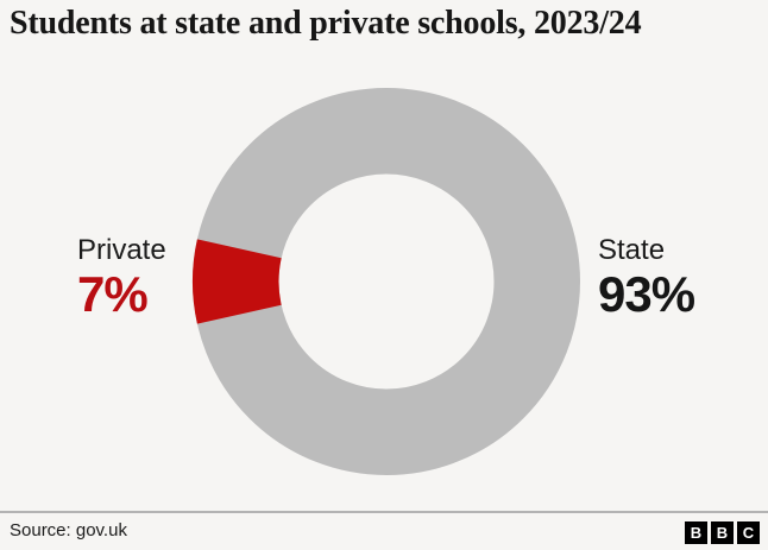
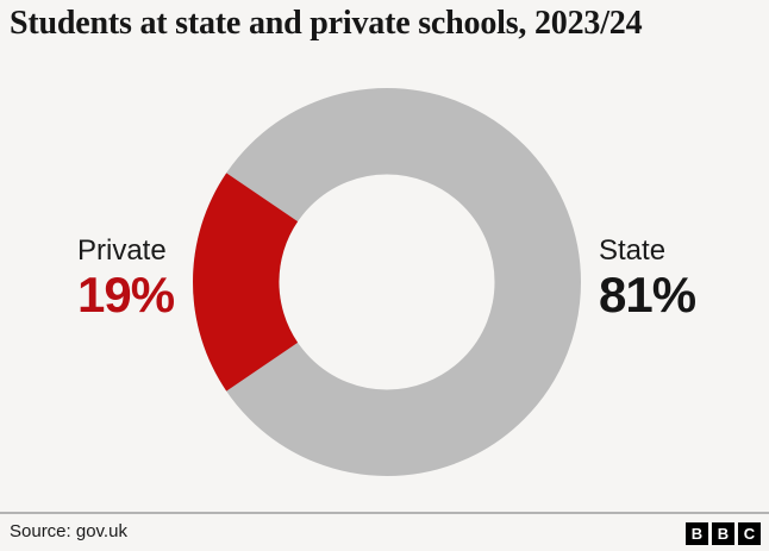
Private: 7% -> 19%
State: 93% -> 81%
